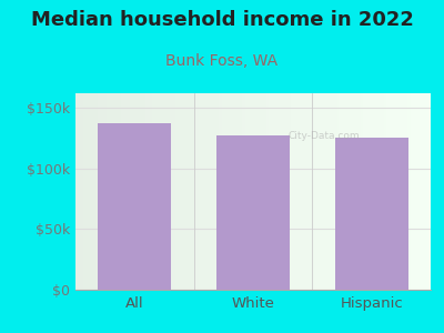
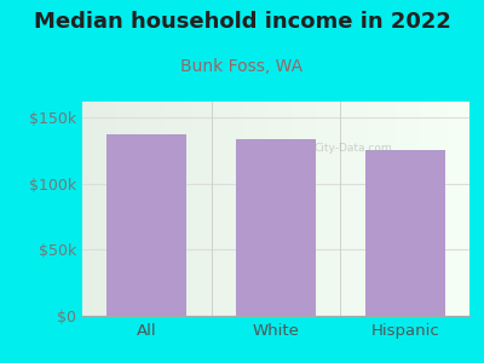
White: $127k -> $134k
